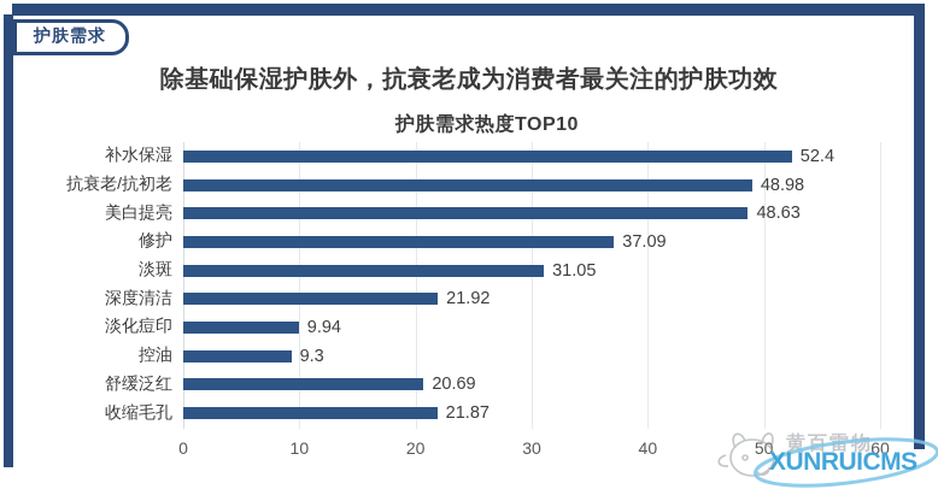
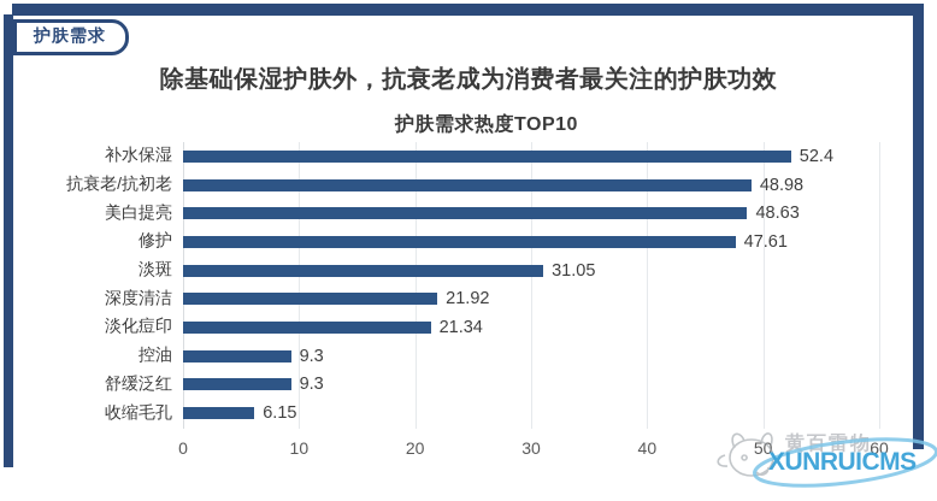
修护: 37.09 -> 47.61
淡化痘印: 9.94 -> 21.34
舒缓泛红: 20.69 -> 9.3
收缩毛孔: 21.87 -> 6.15
